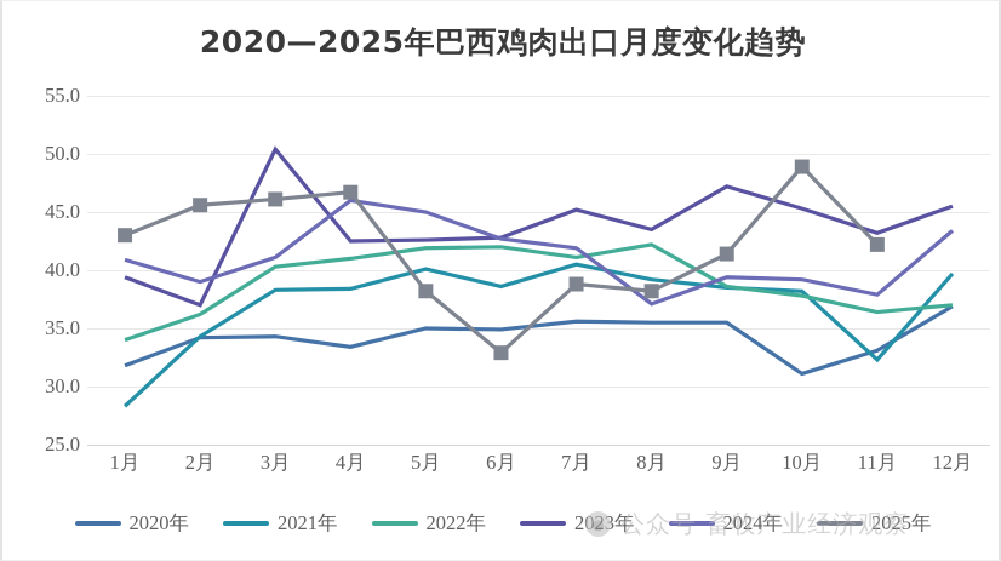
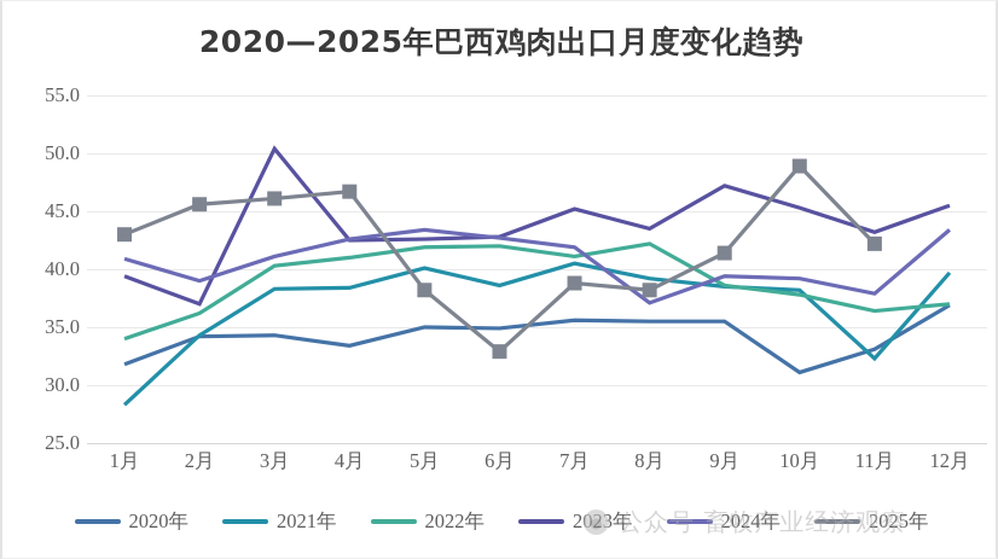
2024年/4月: 46 -> 43
2024年/5月: 45 -> 43
